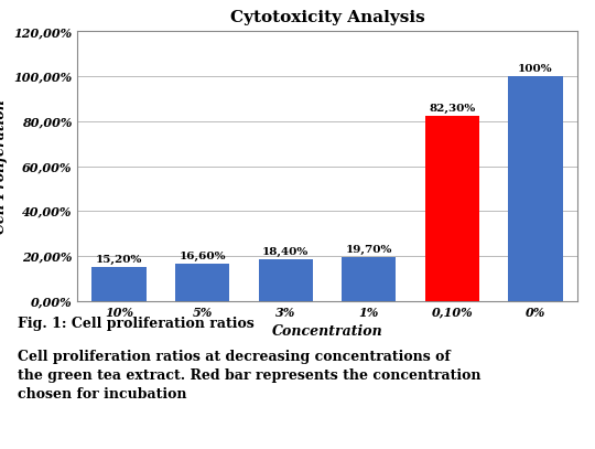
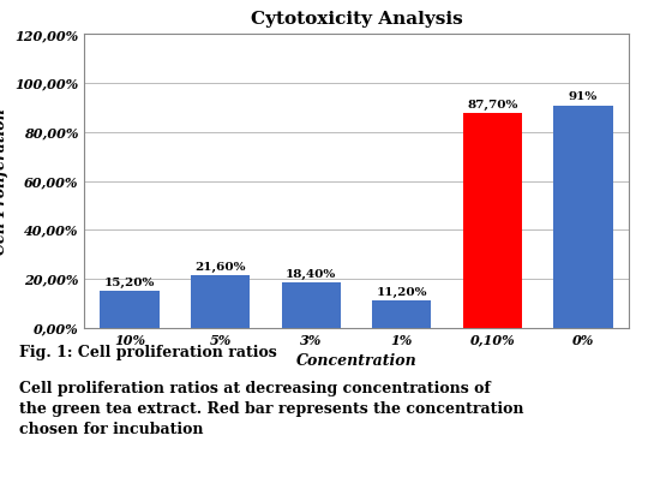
5%: 16,60% -> 21,60%
1%: 19,70% -> 11,20%
0,10%: 82,30% -> 87,70%
0%: 100% -> 91%
